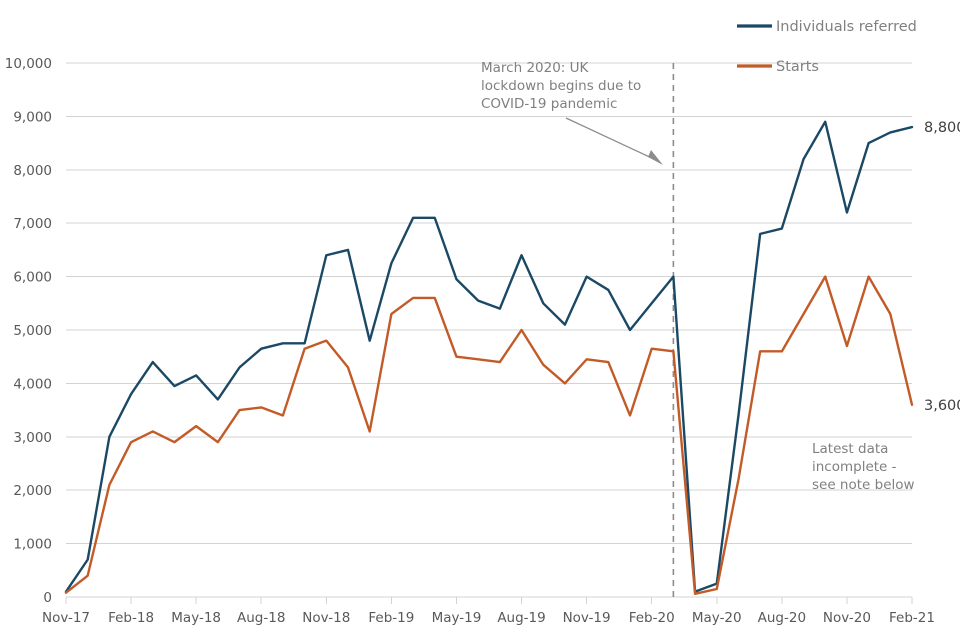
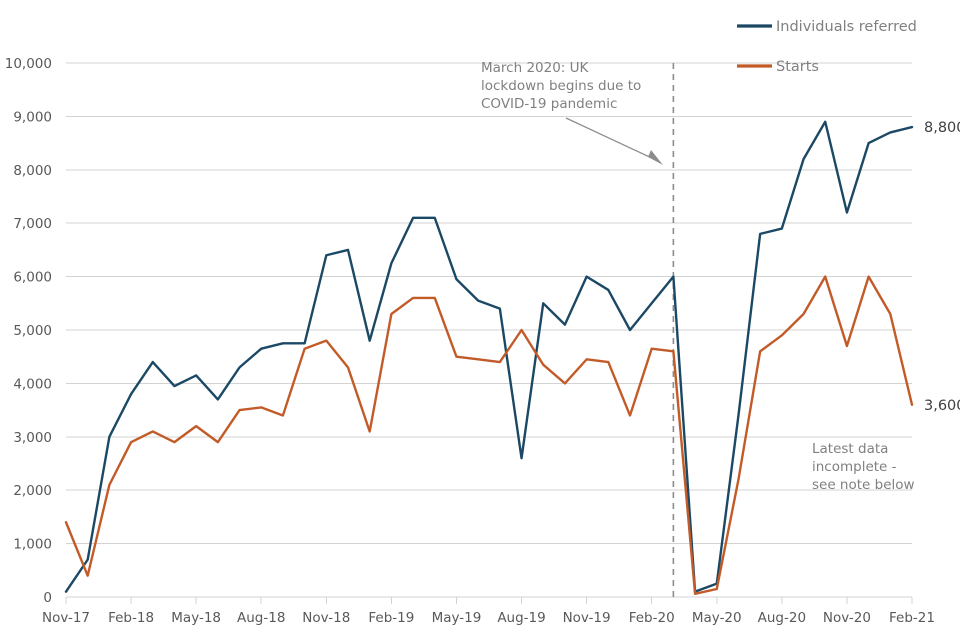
Starts/Nov-17: 100 -> 1400
Individuals referred/Aug-19: 6400 -> 2600
Starts/Aug-20: 4600 -> 4900
